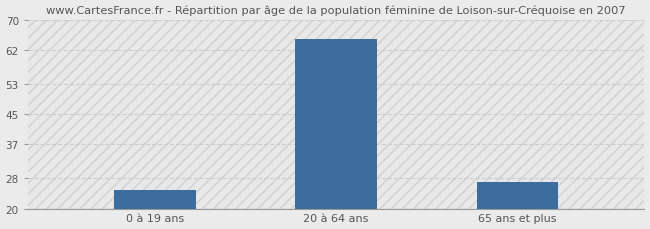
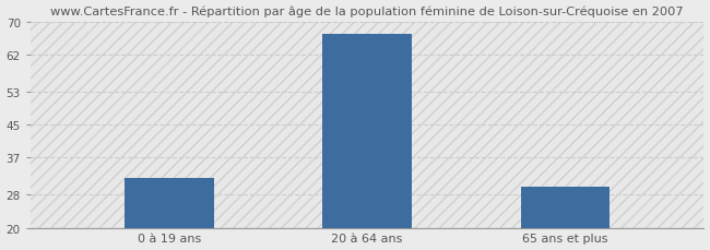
0 à 19 ans: 25 -> 32
20 à 64 ans: 65 -> 67
65 ans et plus: 27 -> 30
